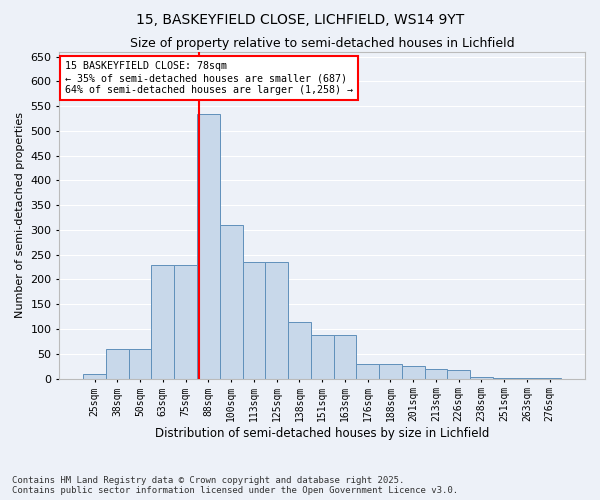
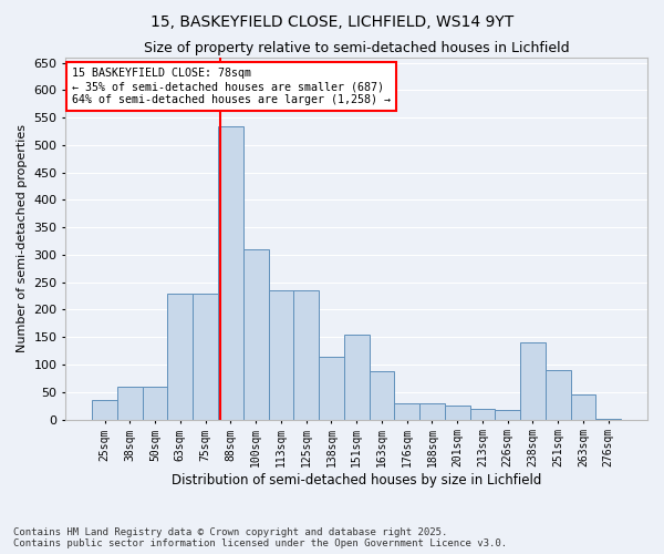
25sqm: 10 -> 35
151sqm: 88 -> 155
238sqm: 4 -> 140
251sqm: 2 -> 90
263sqm: 2 -> 45
